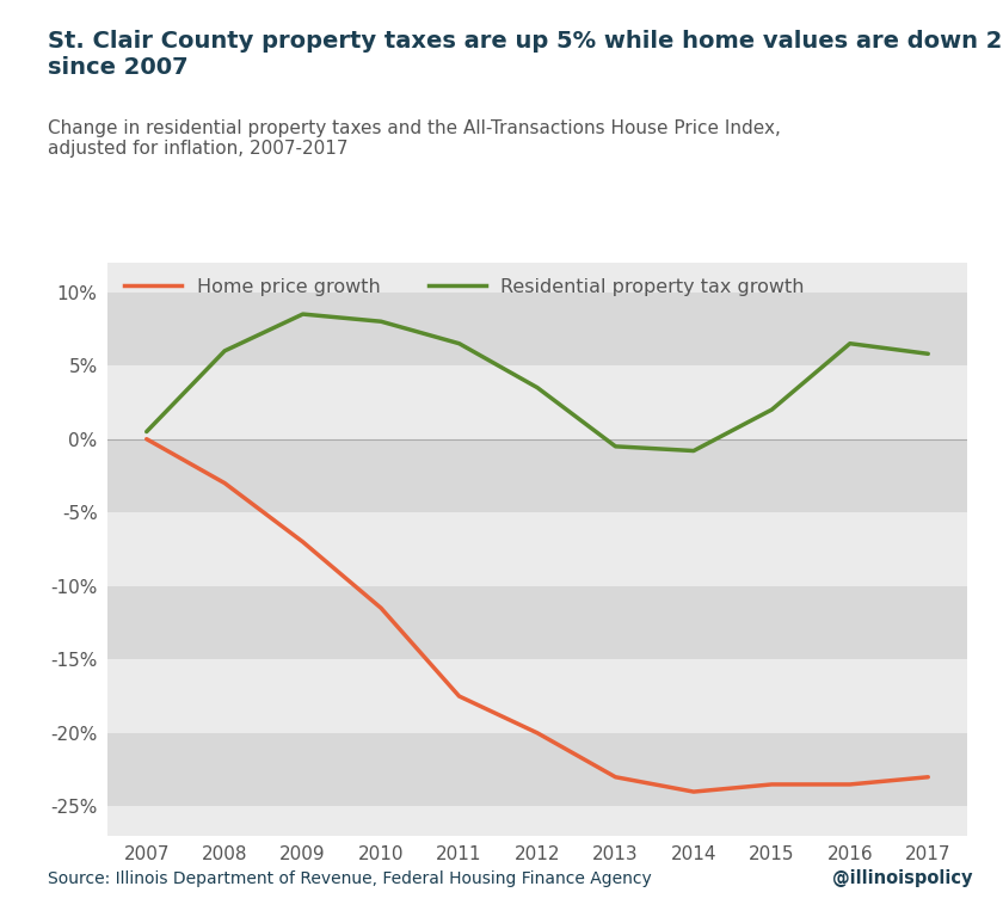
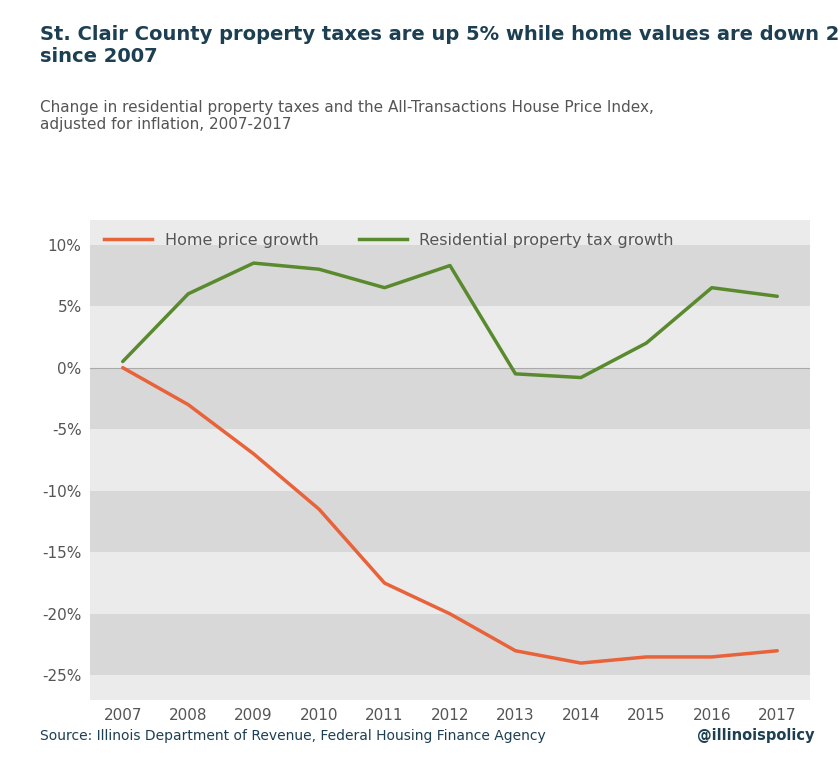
Residential property tax growth/2012: 3.5% -> 8.3%
